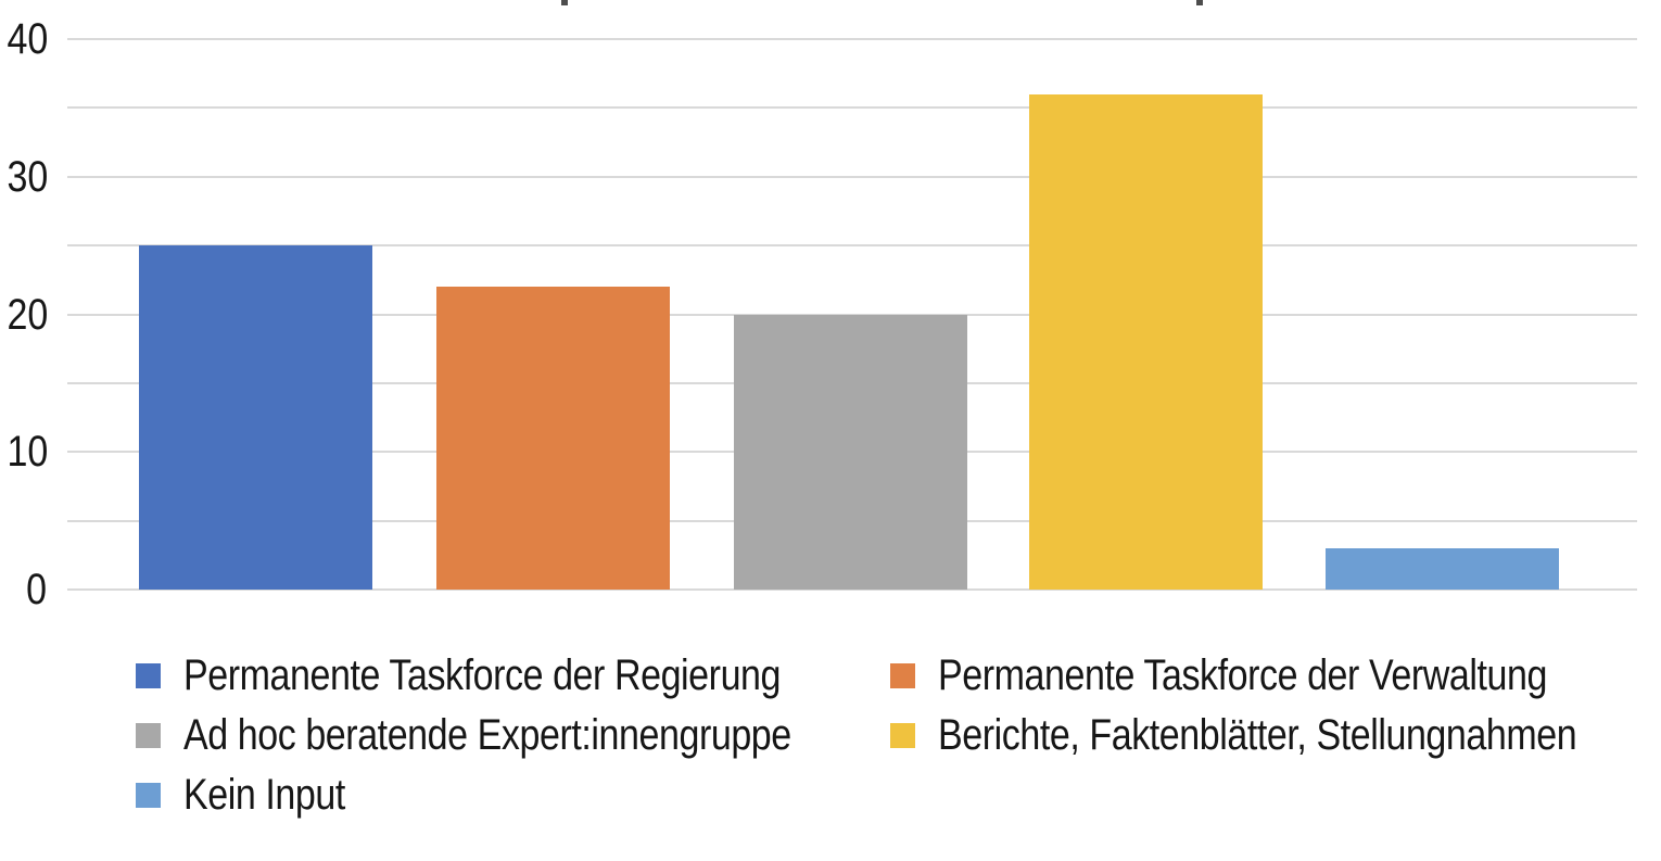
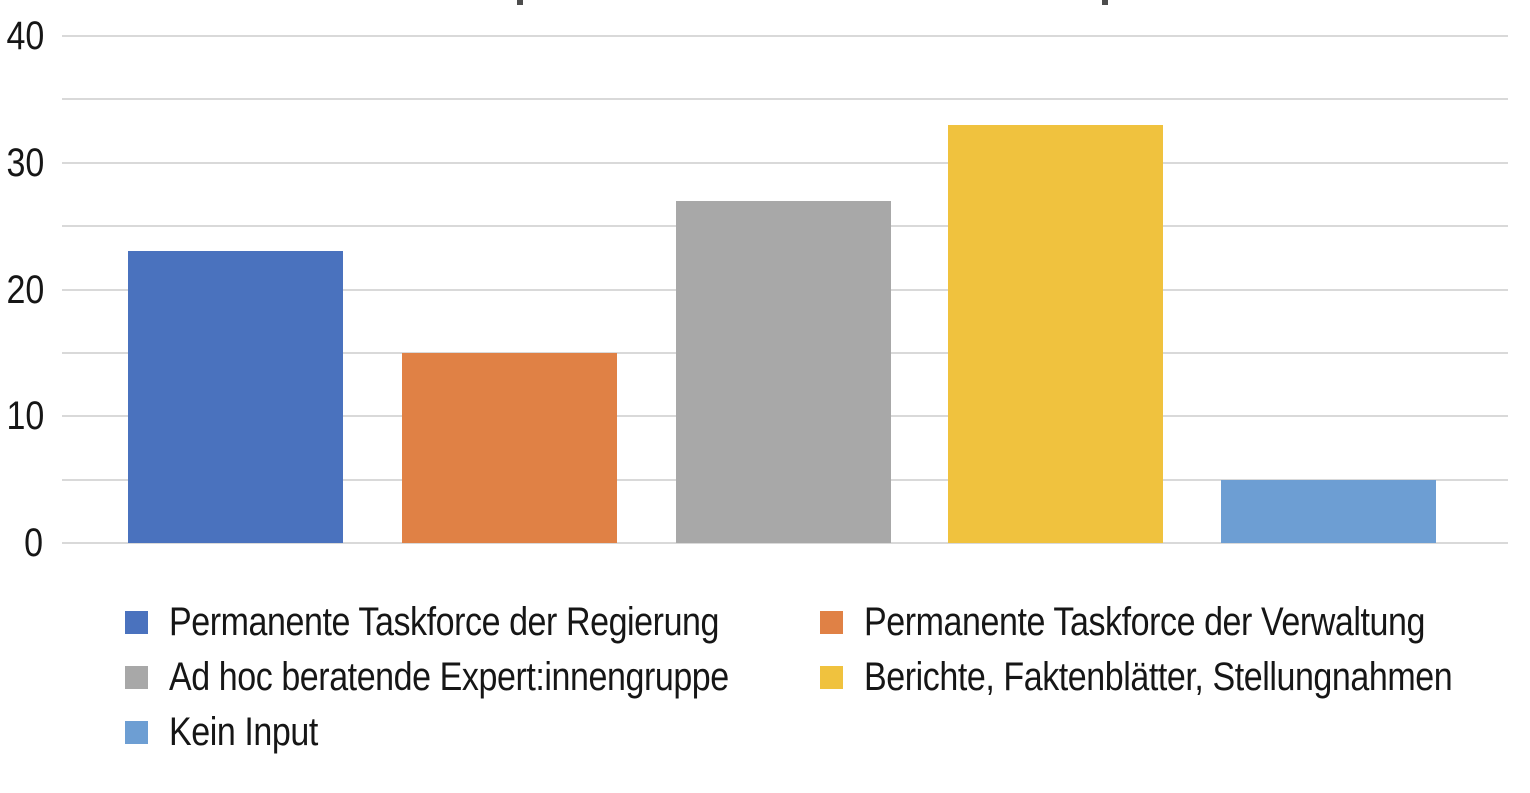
Permanente Taskforce der Regierung: 25 -> 23
Permanente Taskforce der Verwaltung: 22 -> 15
Ad hoc beratende Expert:innengruppe: 20 -> 27
Berichte, Faktenblätter, Stellungnahmen: 36 -> 33
Kein Input: 3 -> 5
